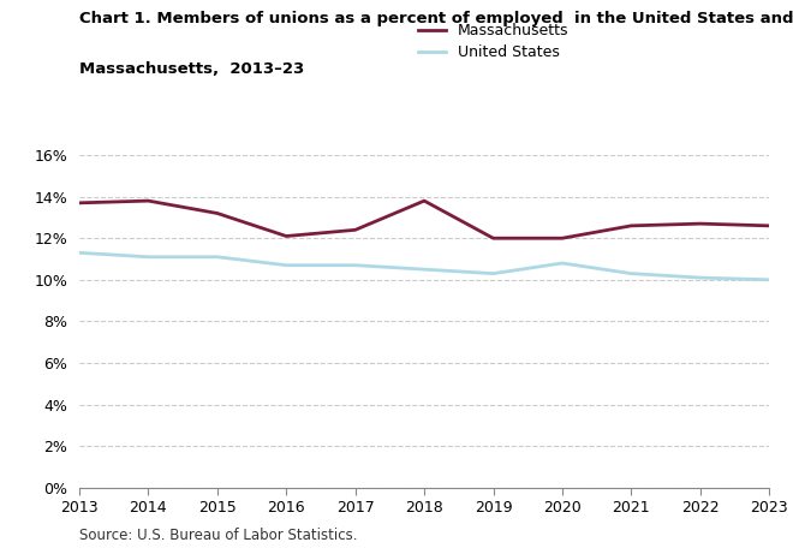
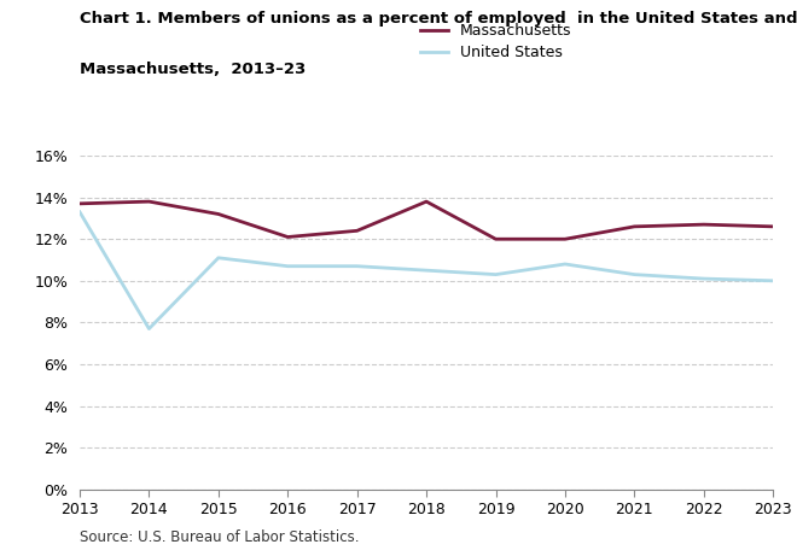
United States/2013: 11.3% -> 13.3%
United States/2014: 11.1% -> 7.7%
